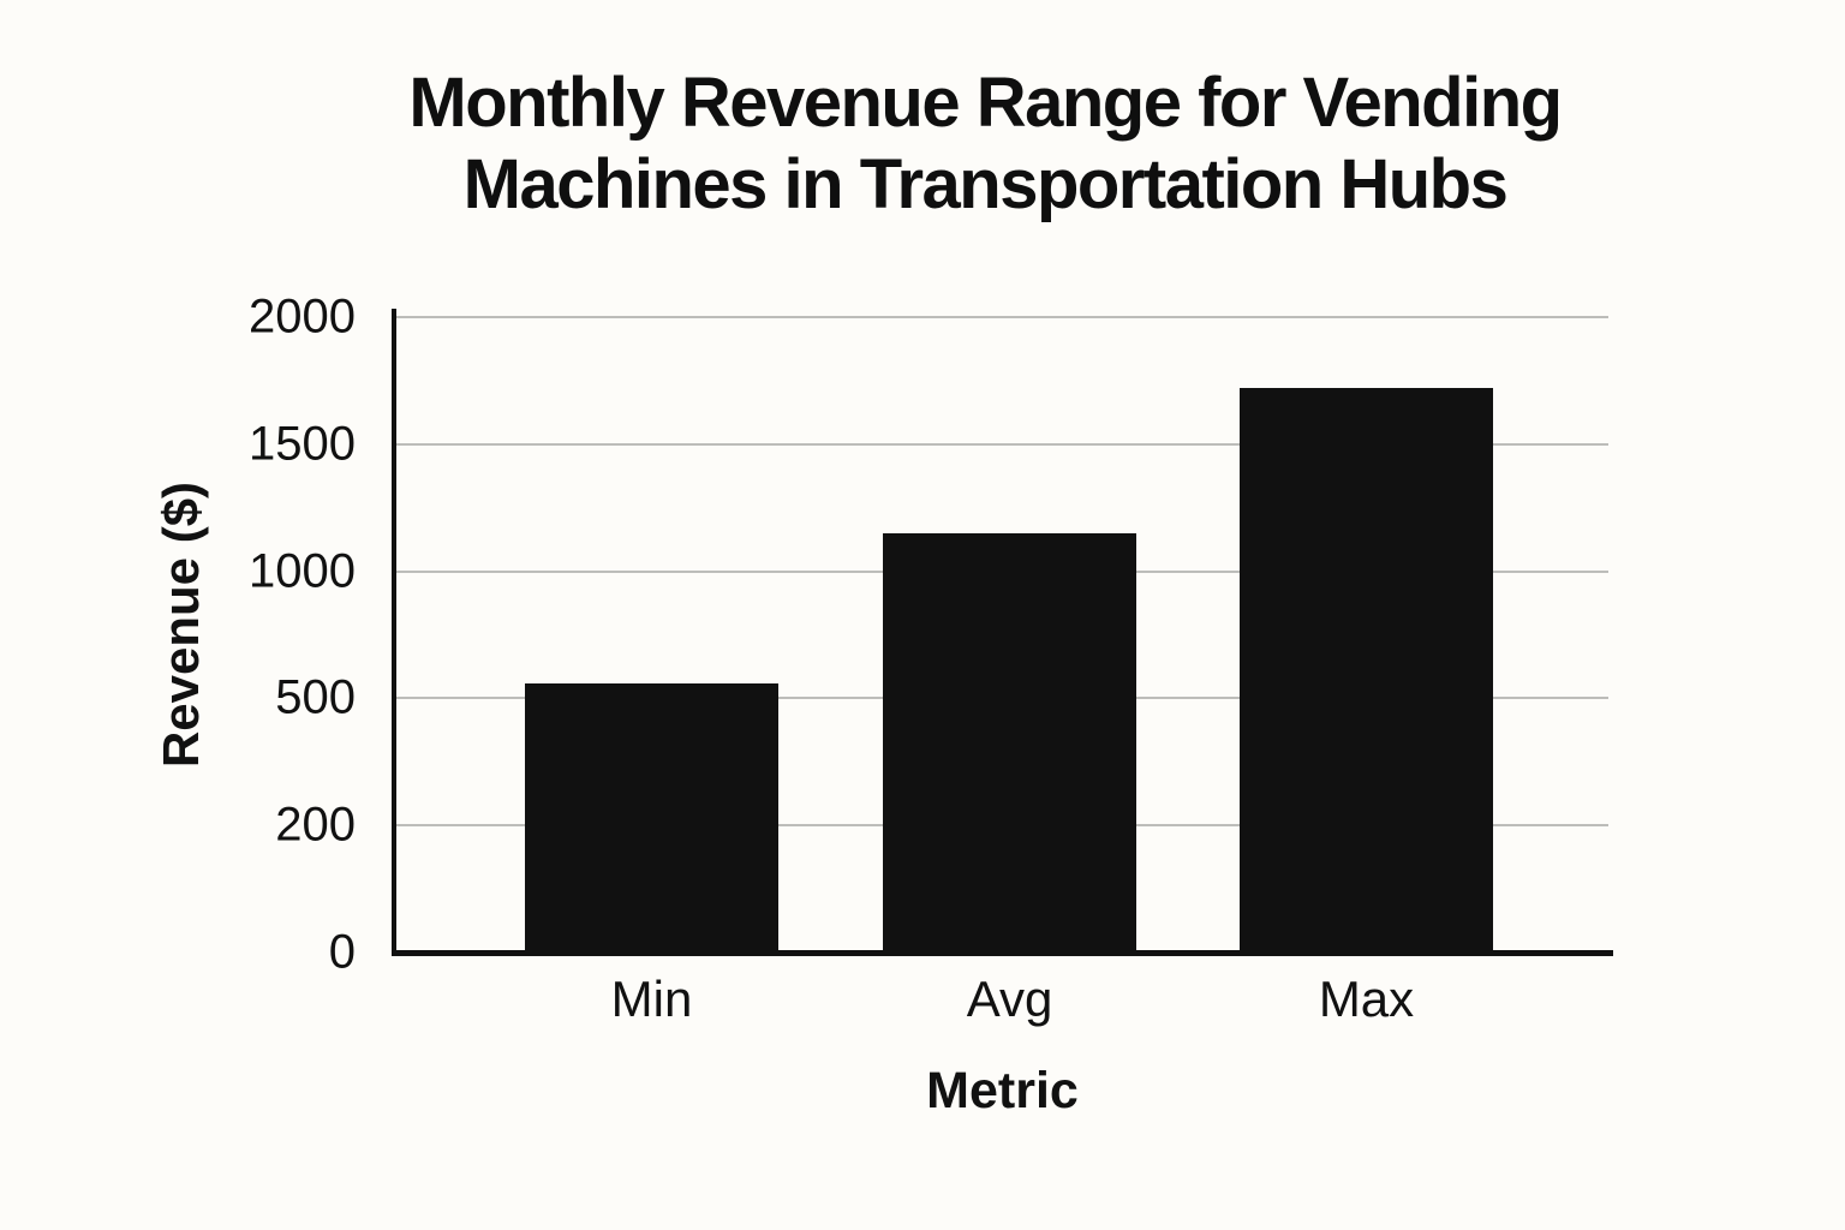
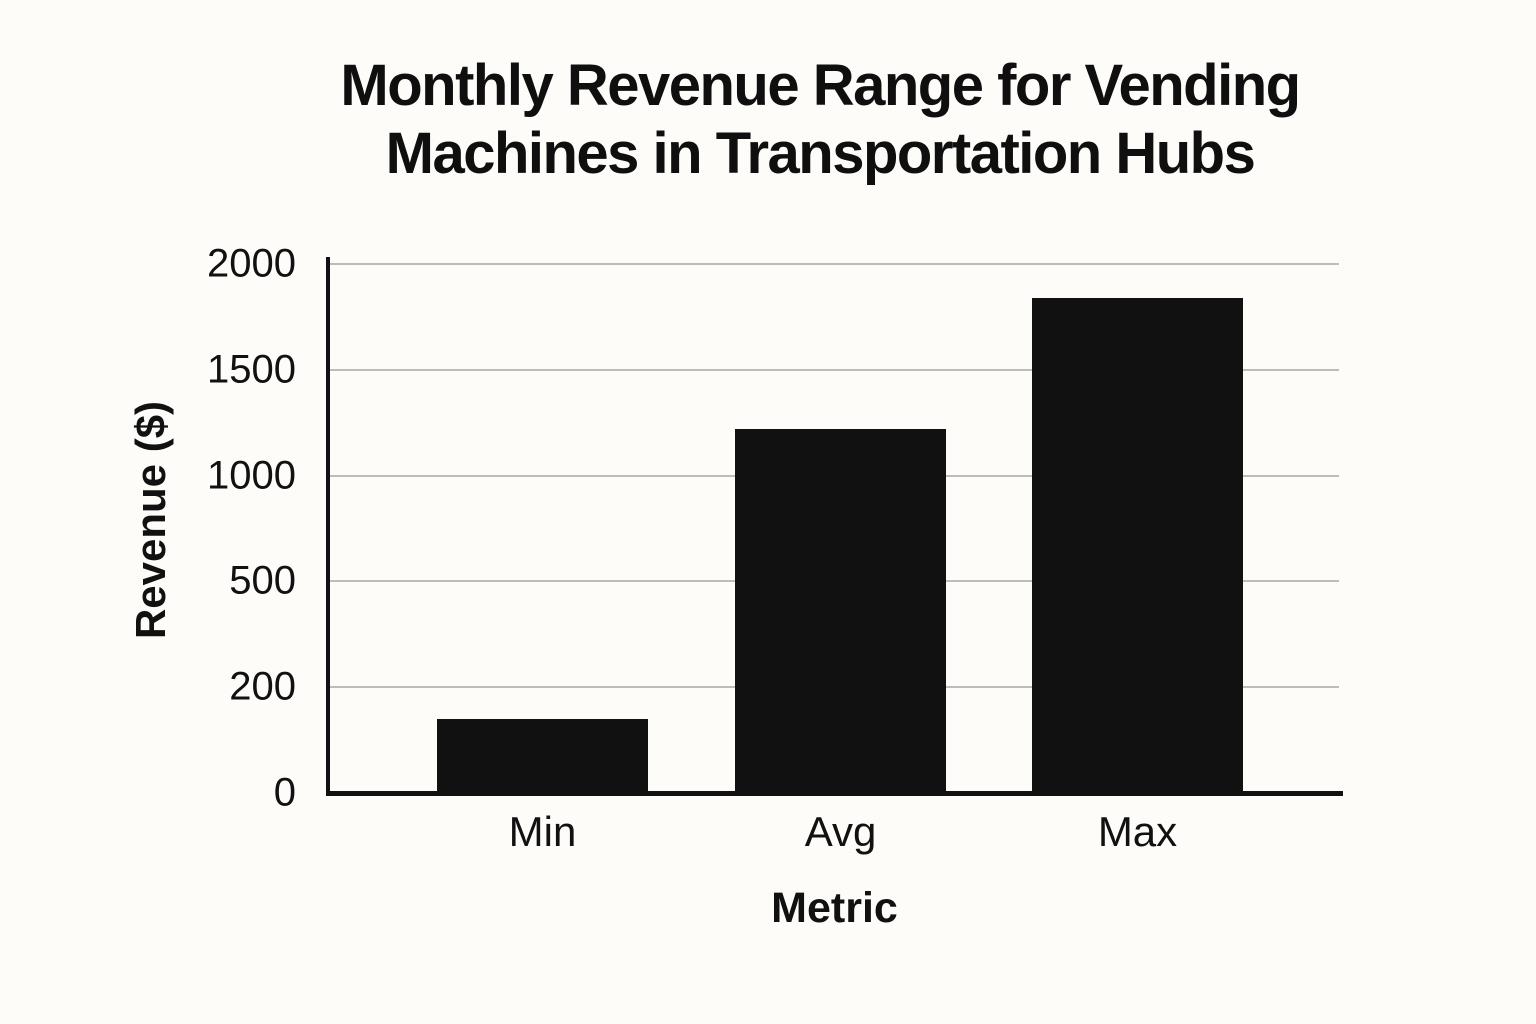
Min: 560 -> 140
Avg: 1150 -> 1220
Max: 1720 -> 1840
